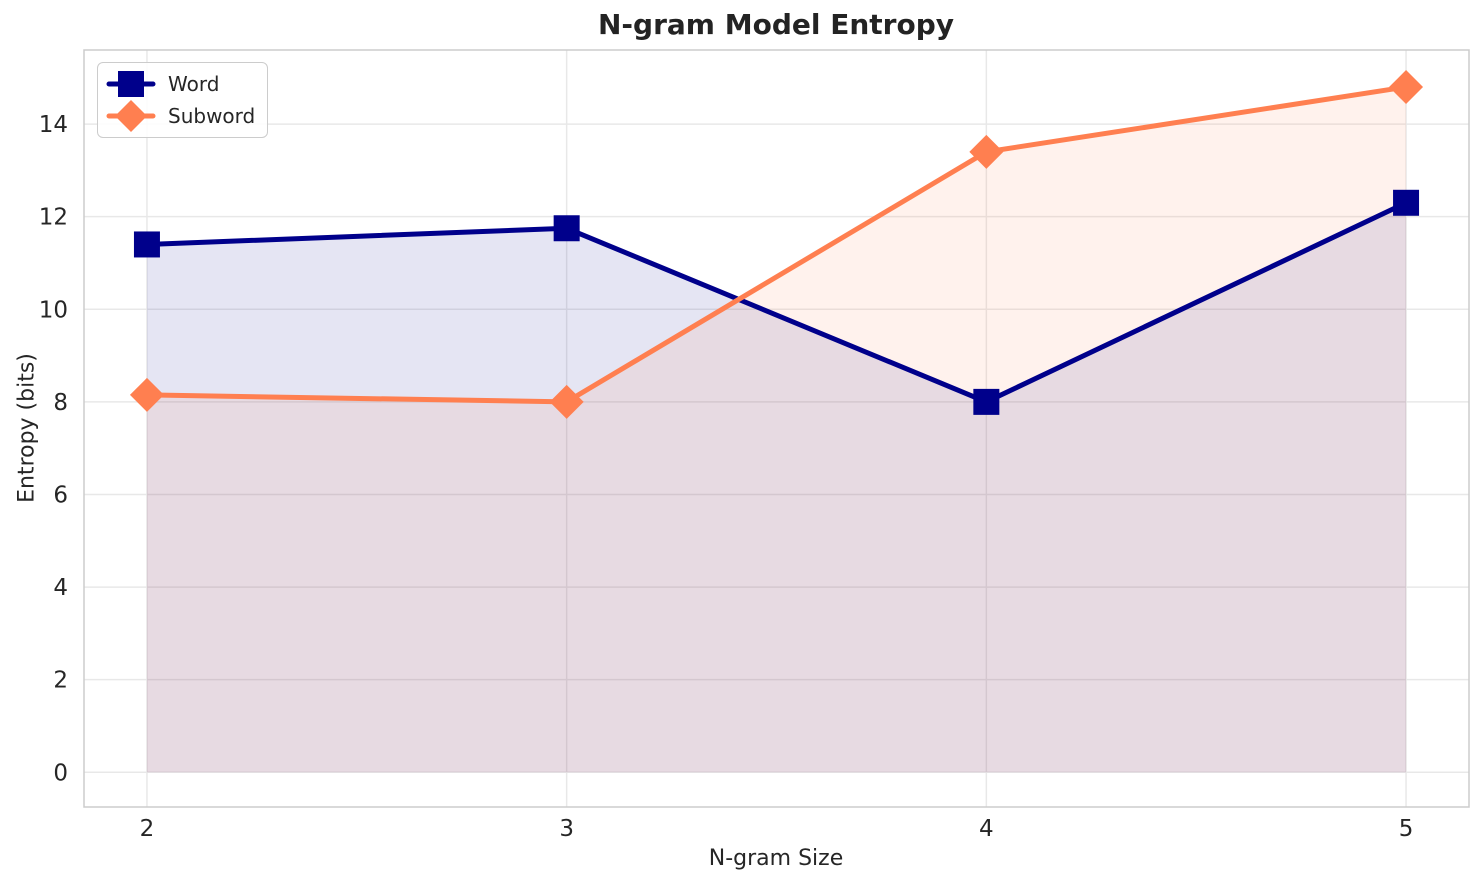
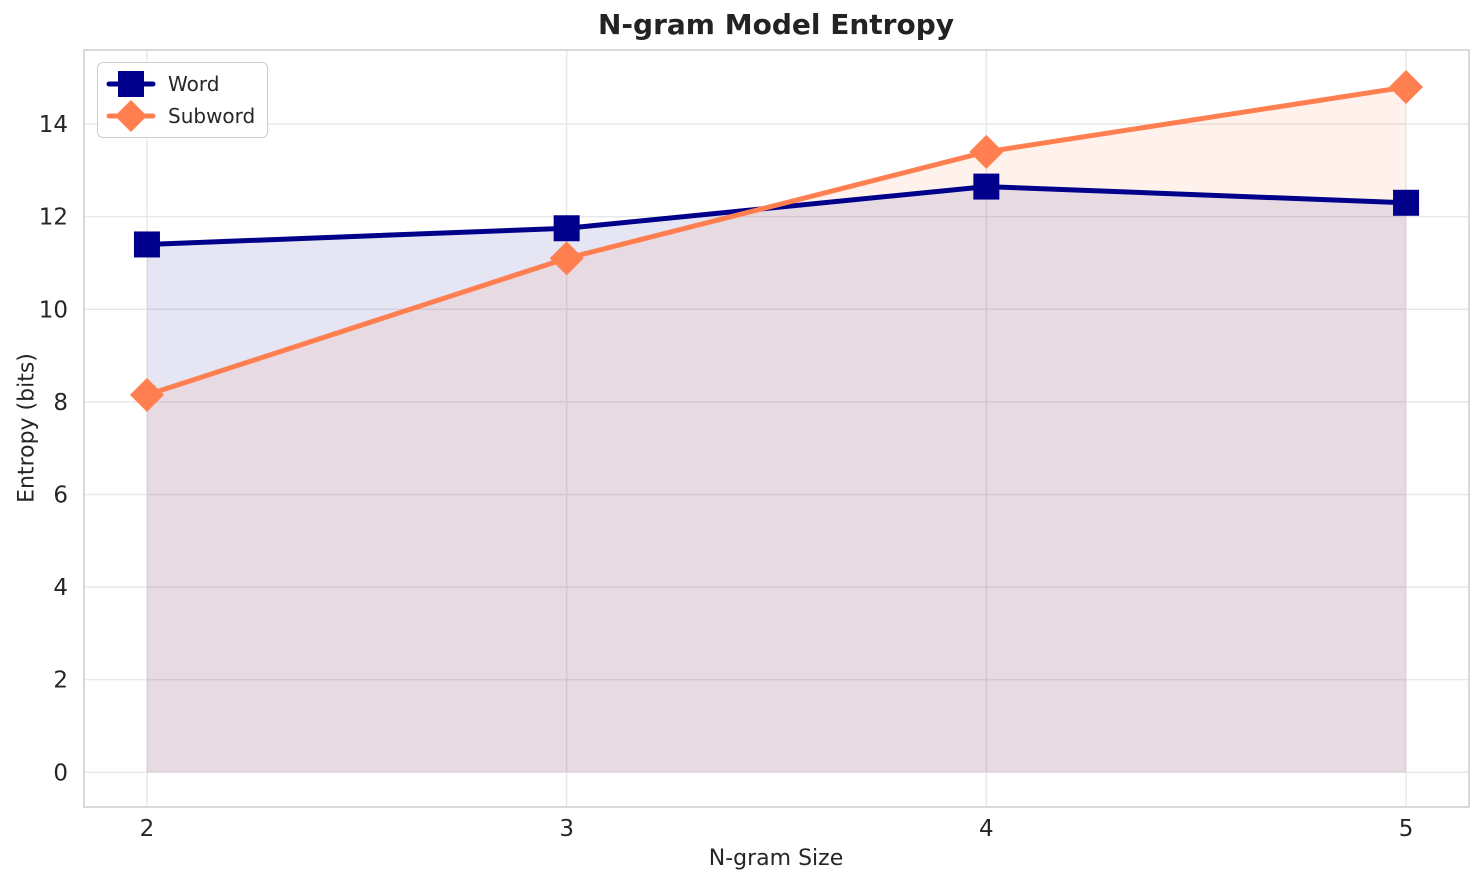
Subword/3: 8.0 -> 11.1
Word/4: 8.0 -> 12.7
